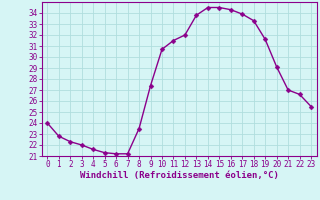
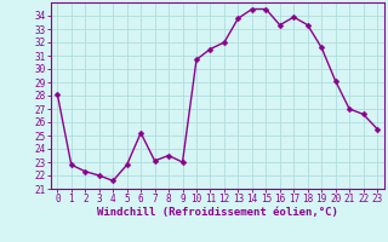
0: 24.0 -> 28.1
5: 21.3 -> 22.8
6: 21.2 -> 25.2
7: 21.2 -> 23.1
9: 27.4 -> 23.0
16: 34.3 -> 33.3
